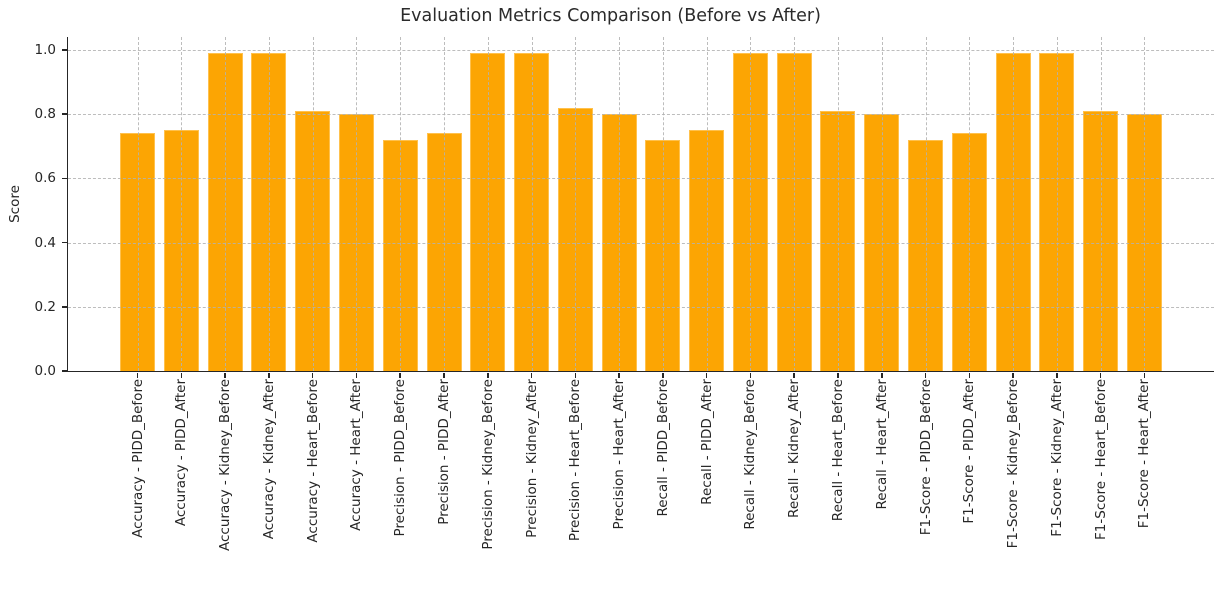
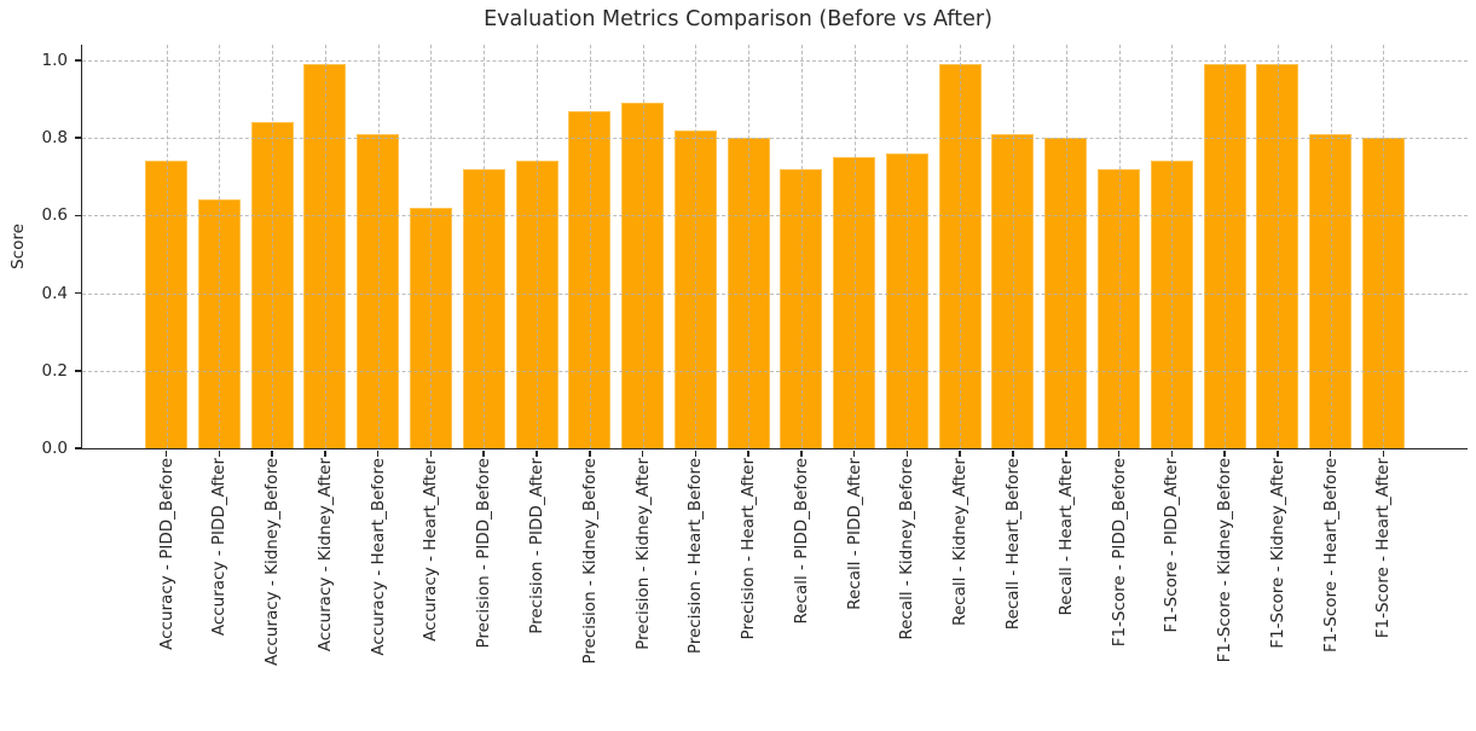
Accuracy - PIDD_After: 0.75 -> 0.64
Accuracy - Kidney_Before: 0.99 -> 0.84
Accuracy - Heart_After: 0.80 -> 0.62
Precision - Kidney_Before: 0.99 -> 0.87
Precision - Kidney_After: 0.99 -> 0.89
Recall - Kidney_Before: 0.99 -> 0.76
